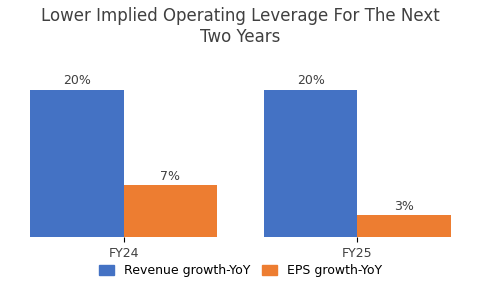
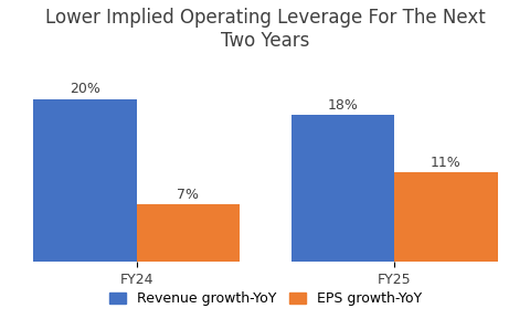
Revenue growth-YoY/FY25: 20% -> 18%
EPS growth-YoY/FY25: 3% -> 11%
